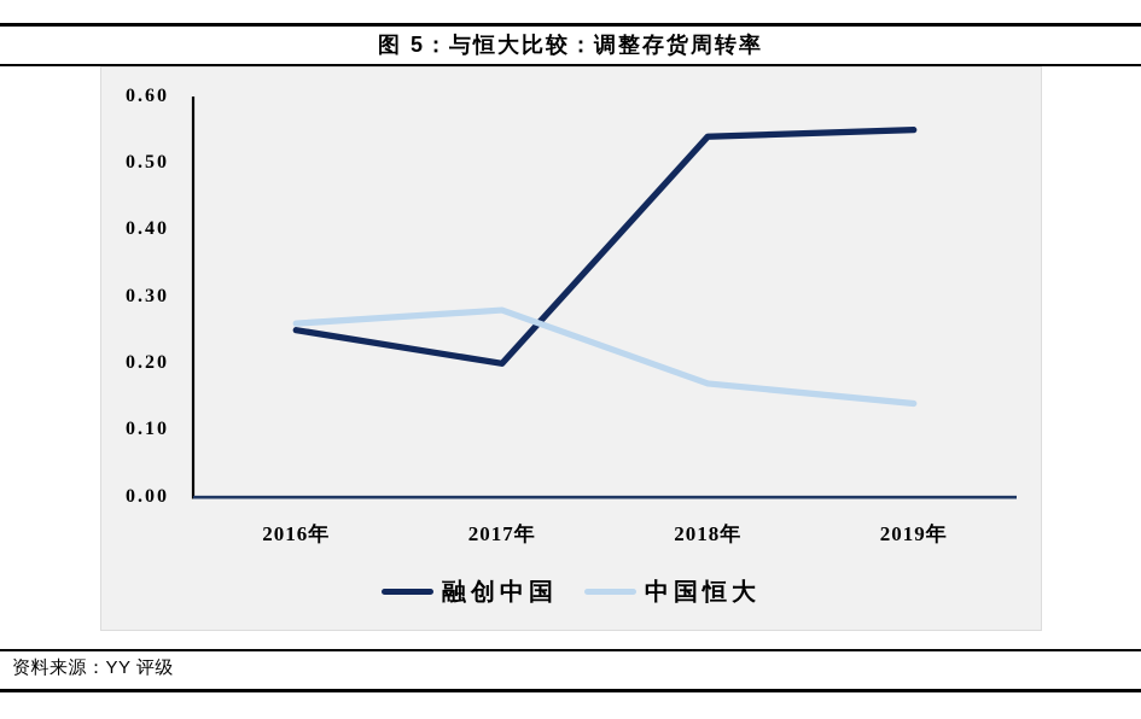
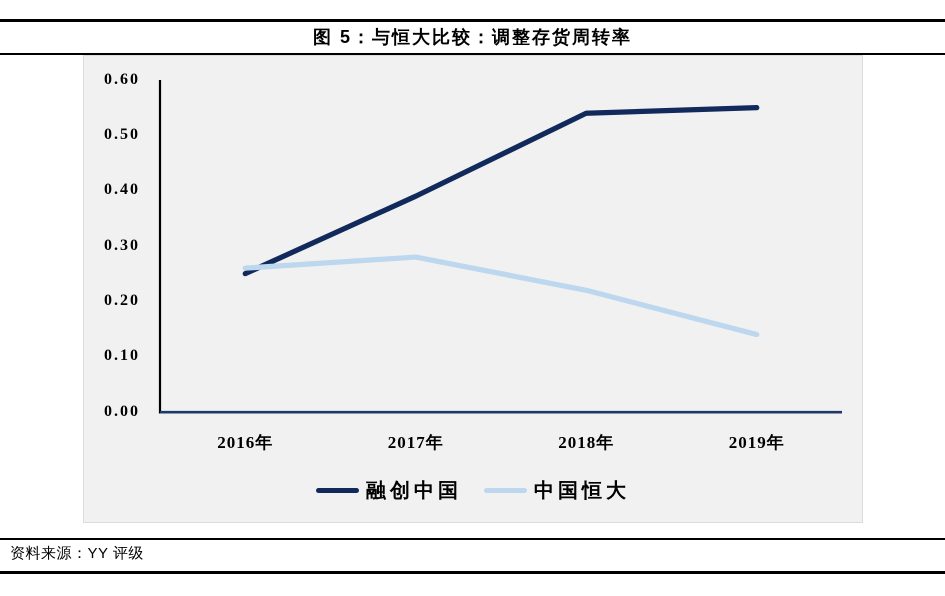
融创中国/2017年: 0.20 -> 0.39
中国恒大/2018年: 0.17 -> 0.22
